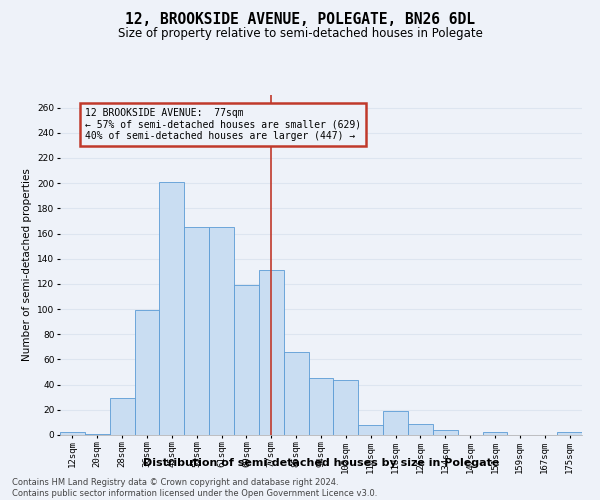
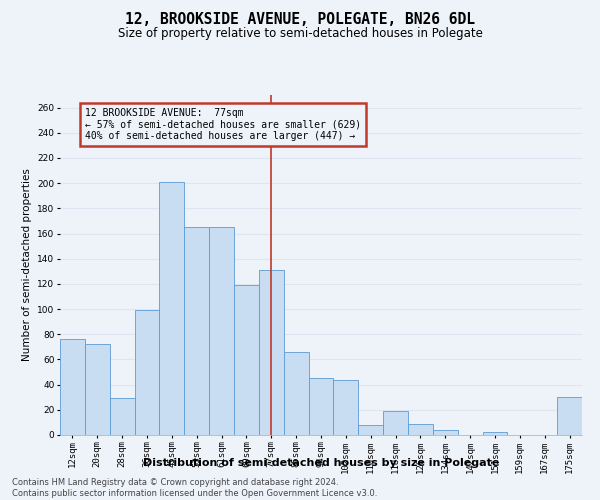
12sqm: 2 -> 76
20sqm: 1 -> 72
175sqm: 2 -> 30
